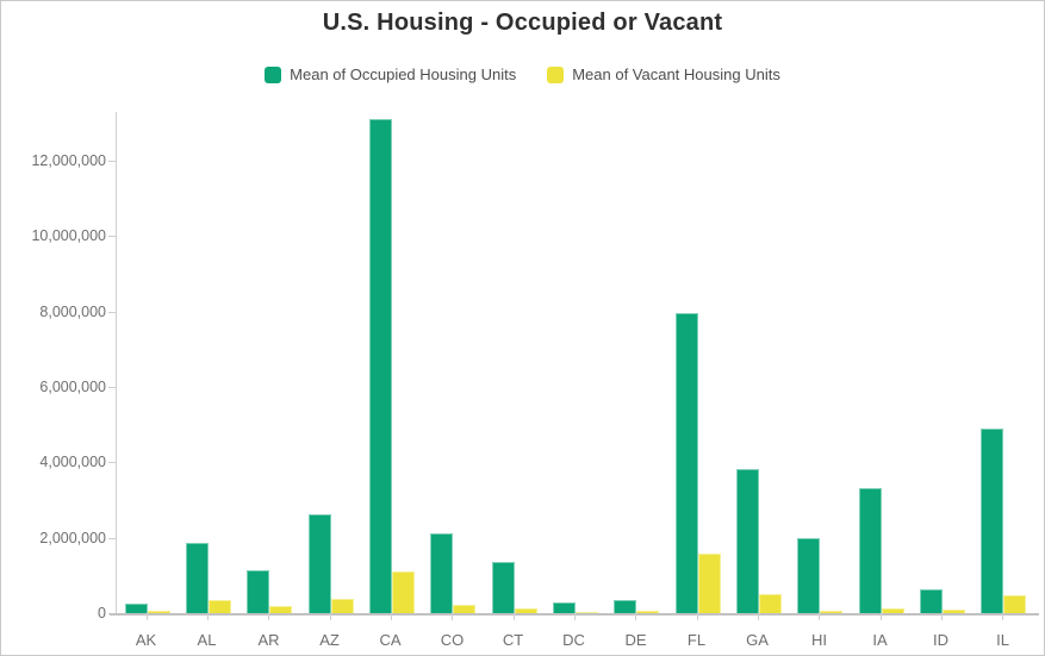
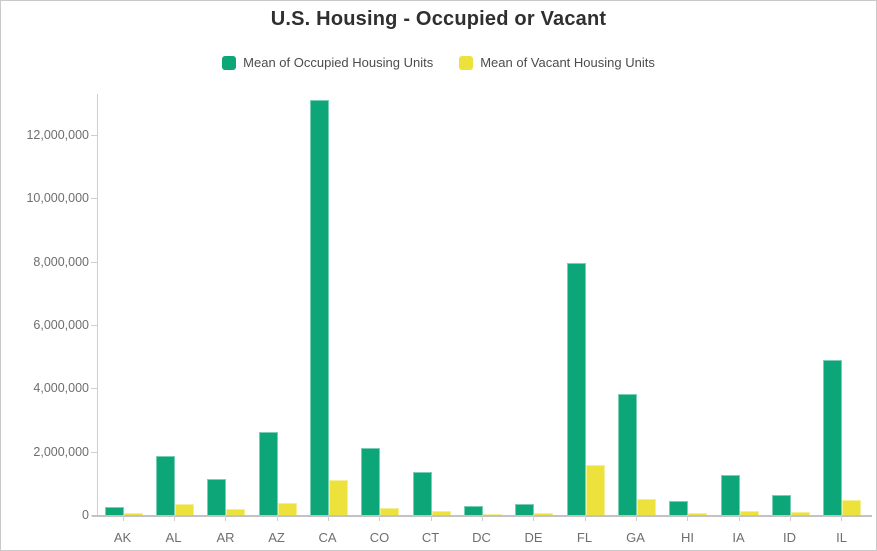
Mean of Occupied Housing Units/HI: 2000000 -> 400000
Mean of Occupied Housing Units/IA: 3300000 -> 1200000
